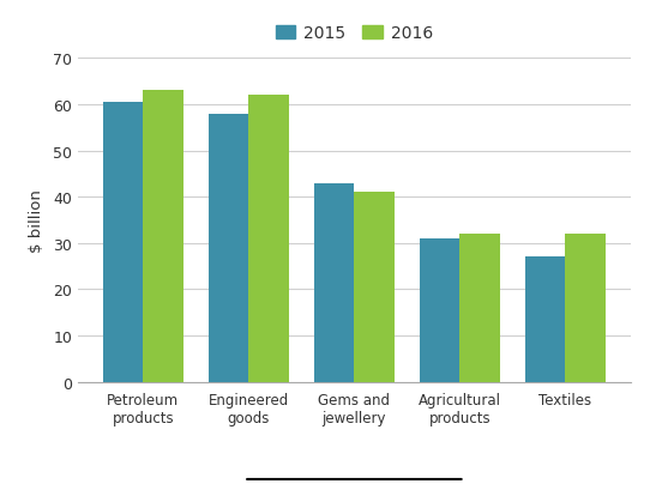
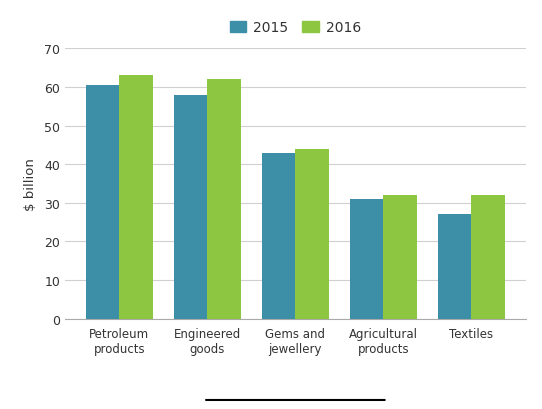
2016/Gems and jewellery: 41 -> 44
